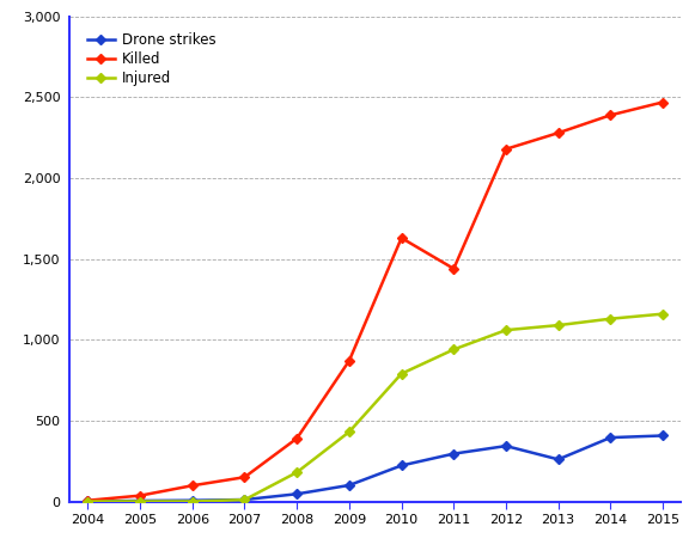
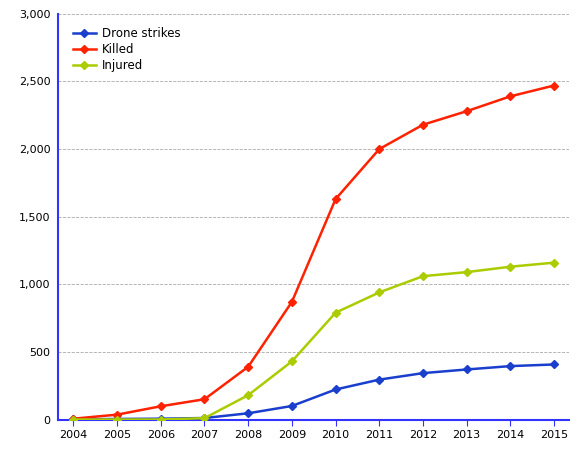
Killed/2011: 1,440 -> 2,000
Drone strikes/2013: 260 -> 370
